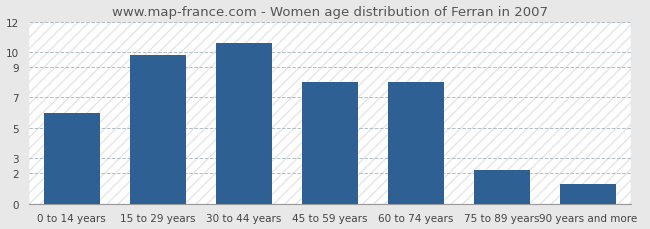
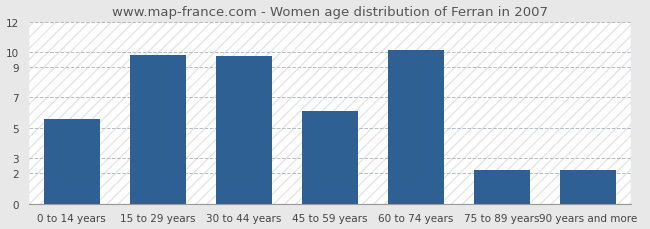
0 to 14 years: 6.0 -> 5.6
30 to 44 years: 10.6 -> 9.7
45 to 59 years: 8.0 -> 6.1
60 to 74 years: 8.0 -> 10.1
90 years and more: 1.3 -> 2.2
